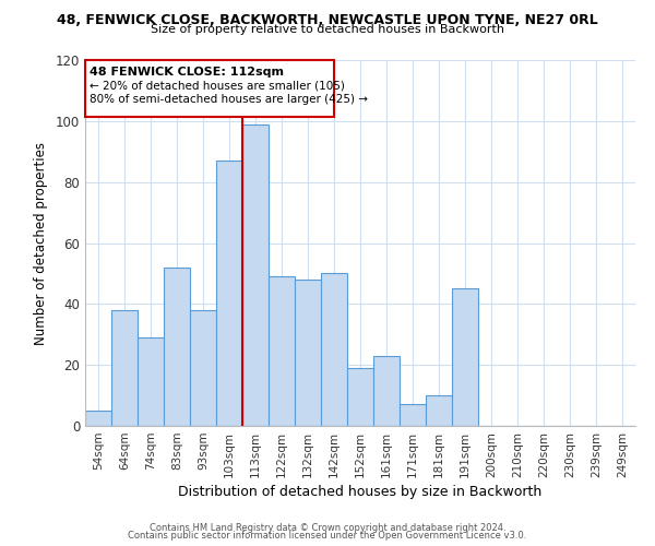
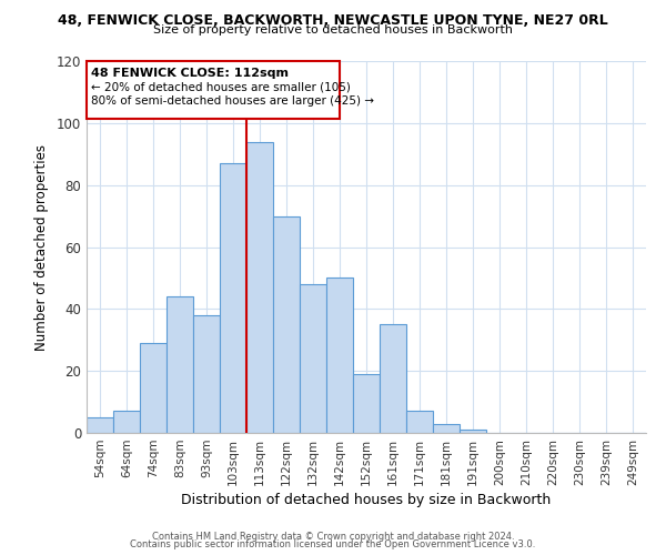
64sqm: 38 -> 7
83sqm: 52 -> 44
113sqm: 99 -> 94
122sqm: 49 -> 70
161sqm: 23 -> 35
181sqm: 10 -> 3
191sqm: 45 -> 1
